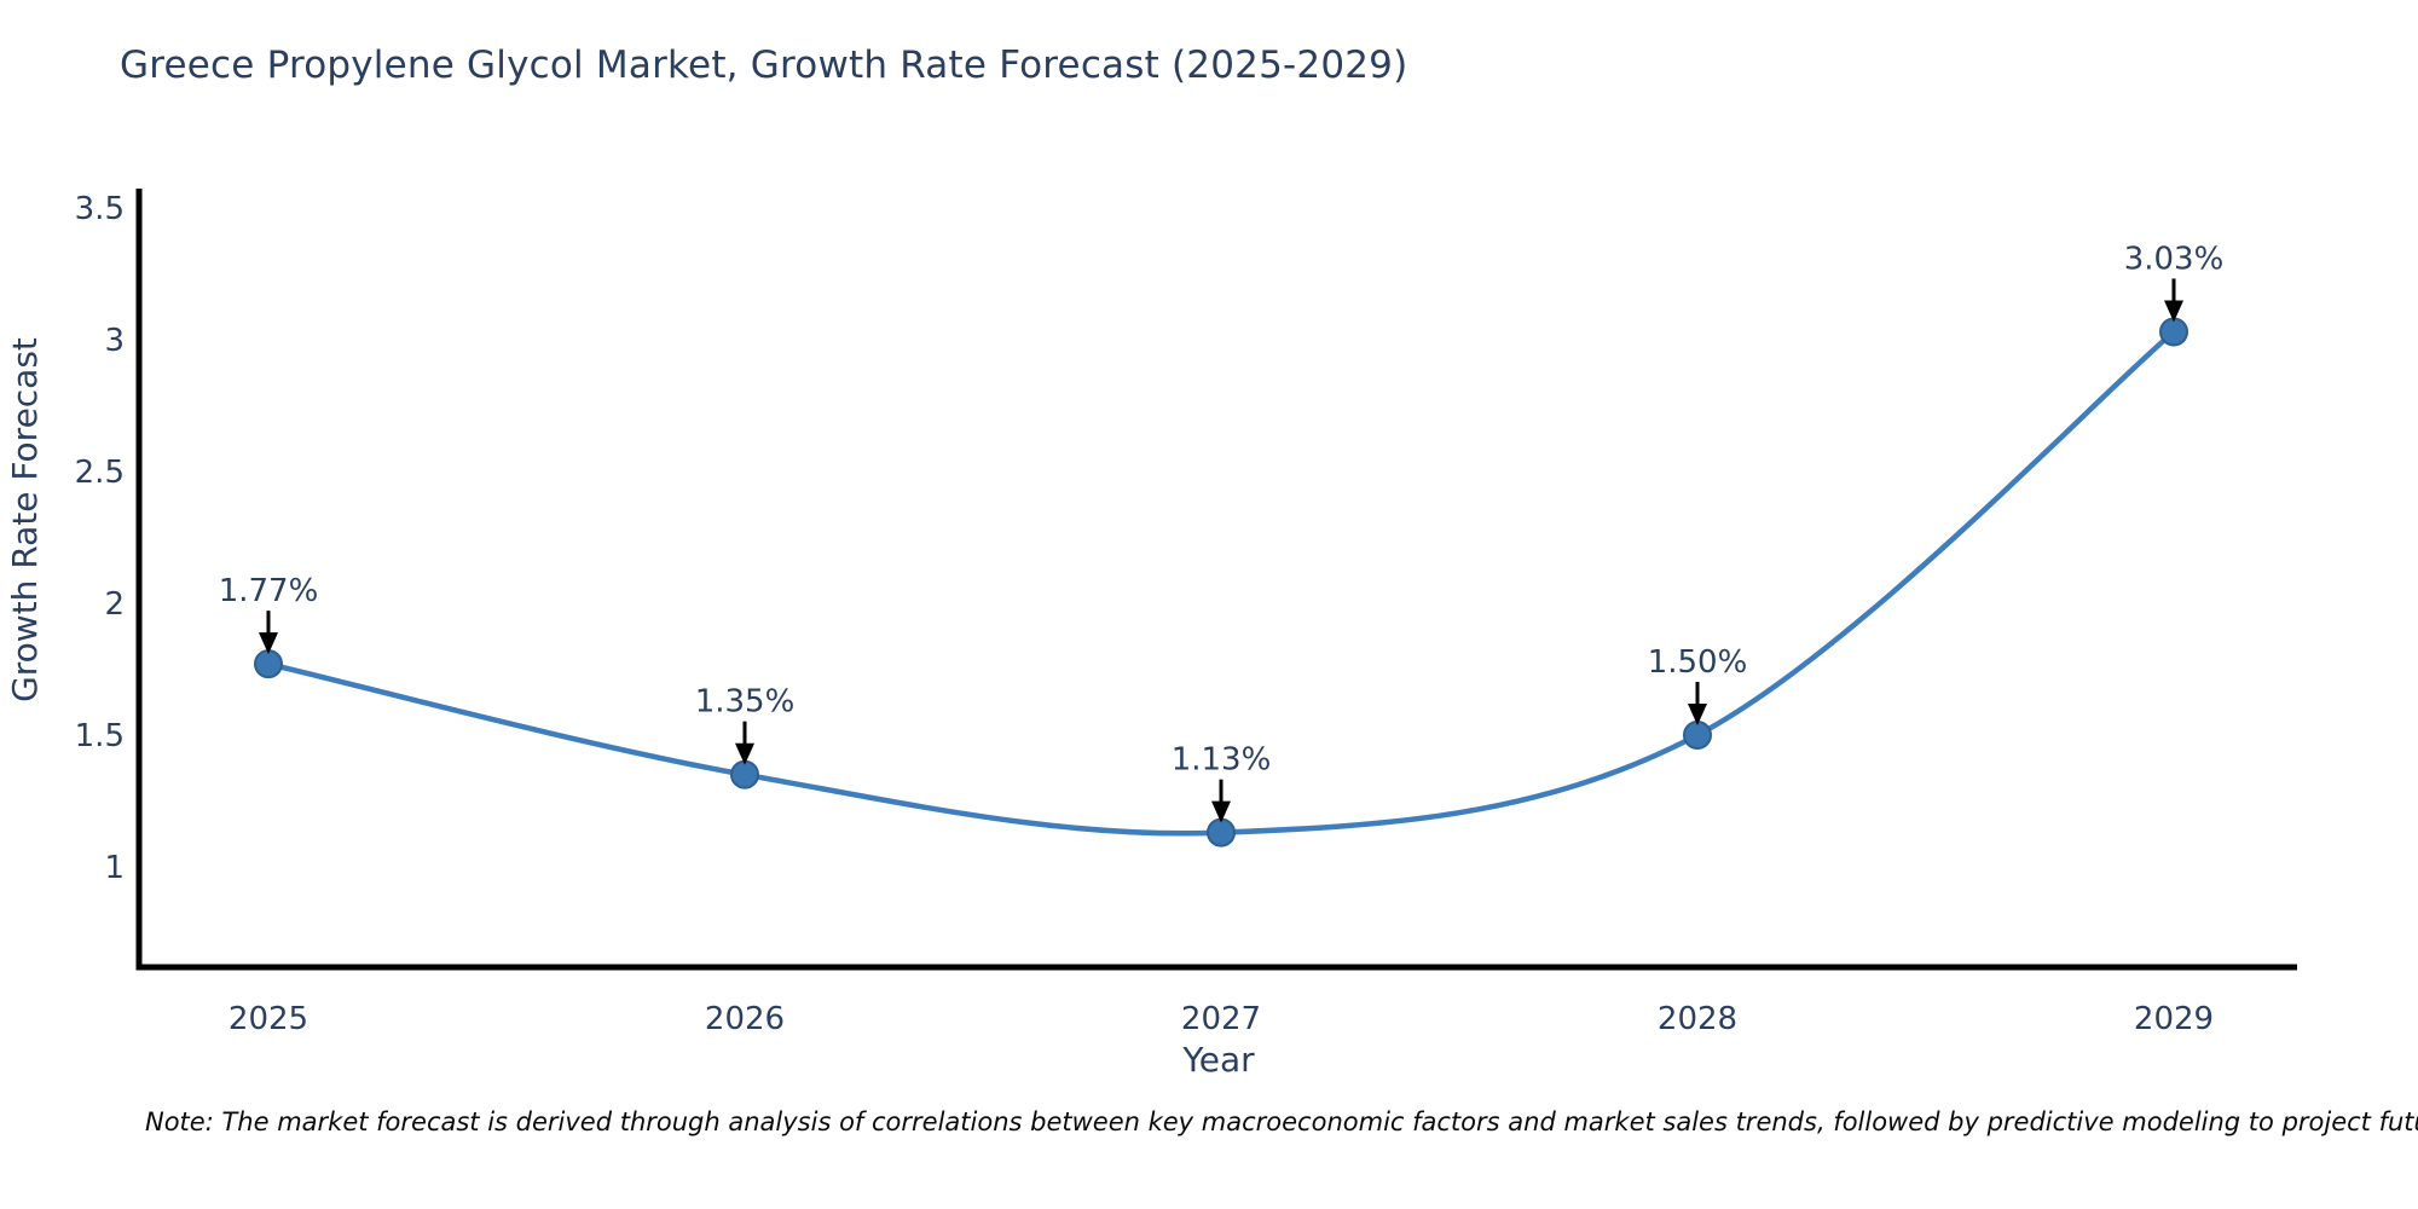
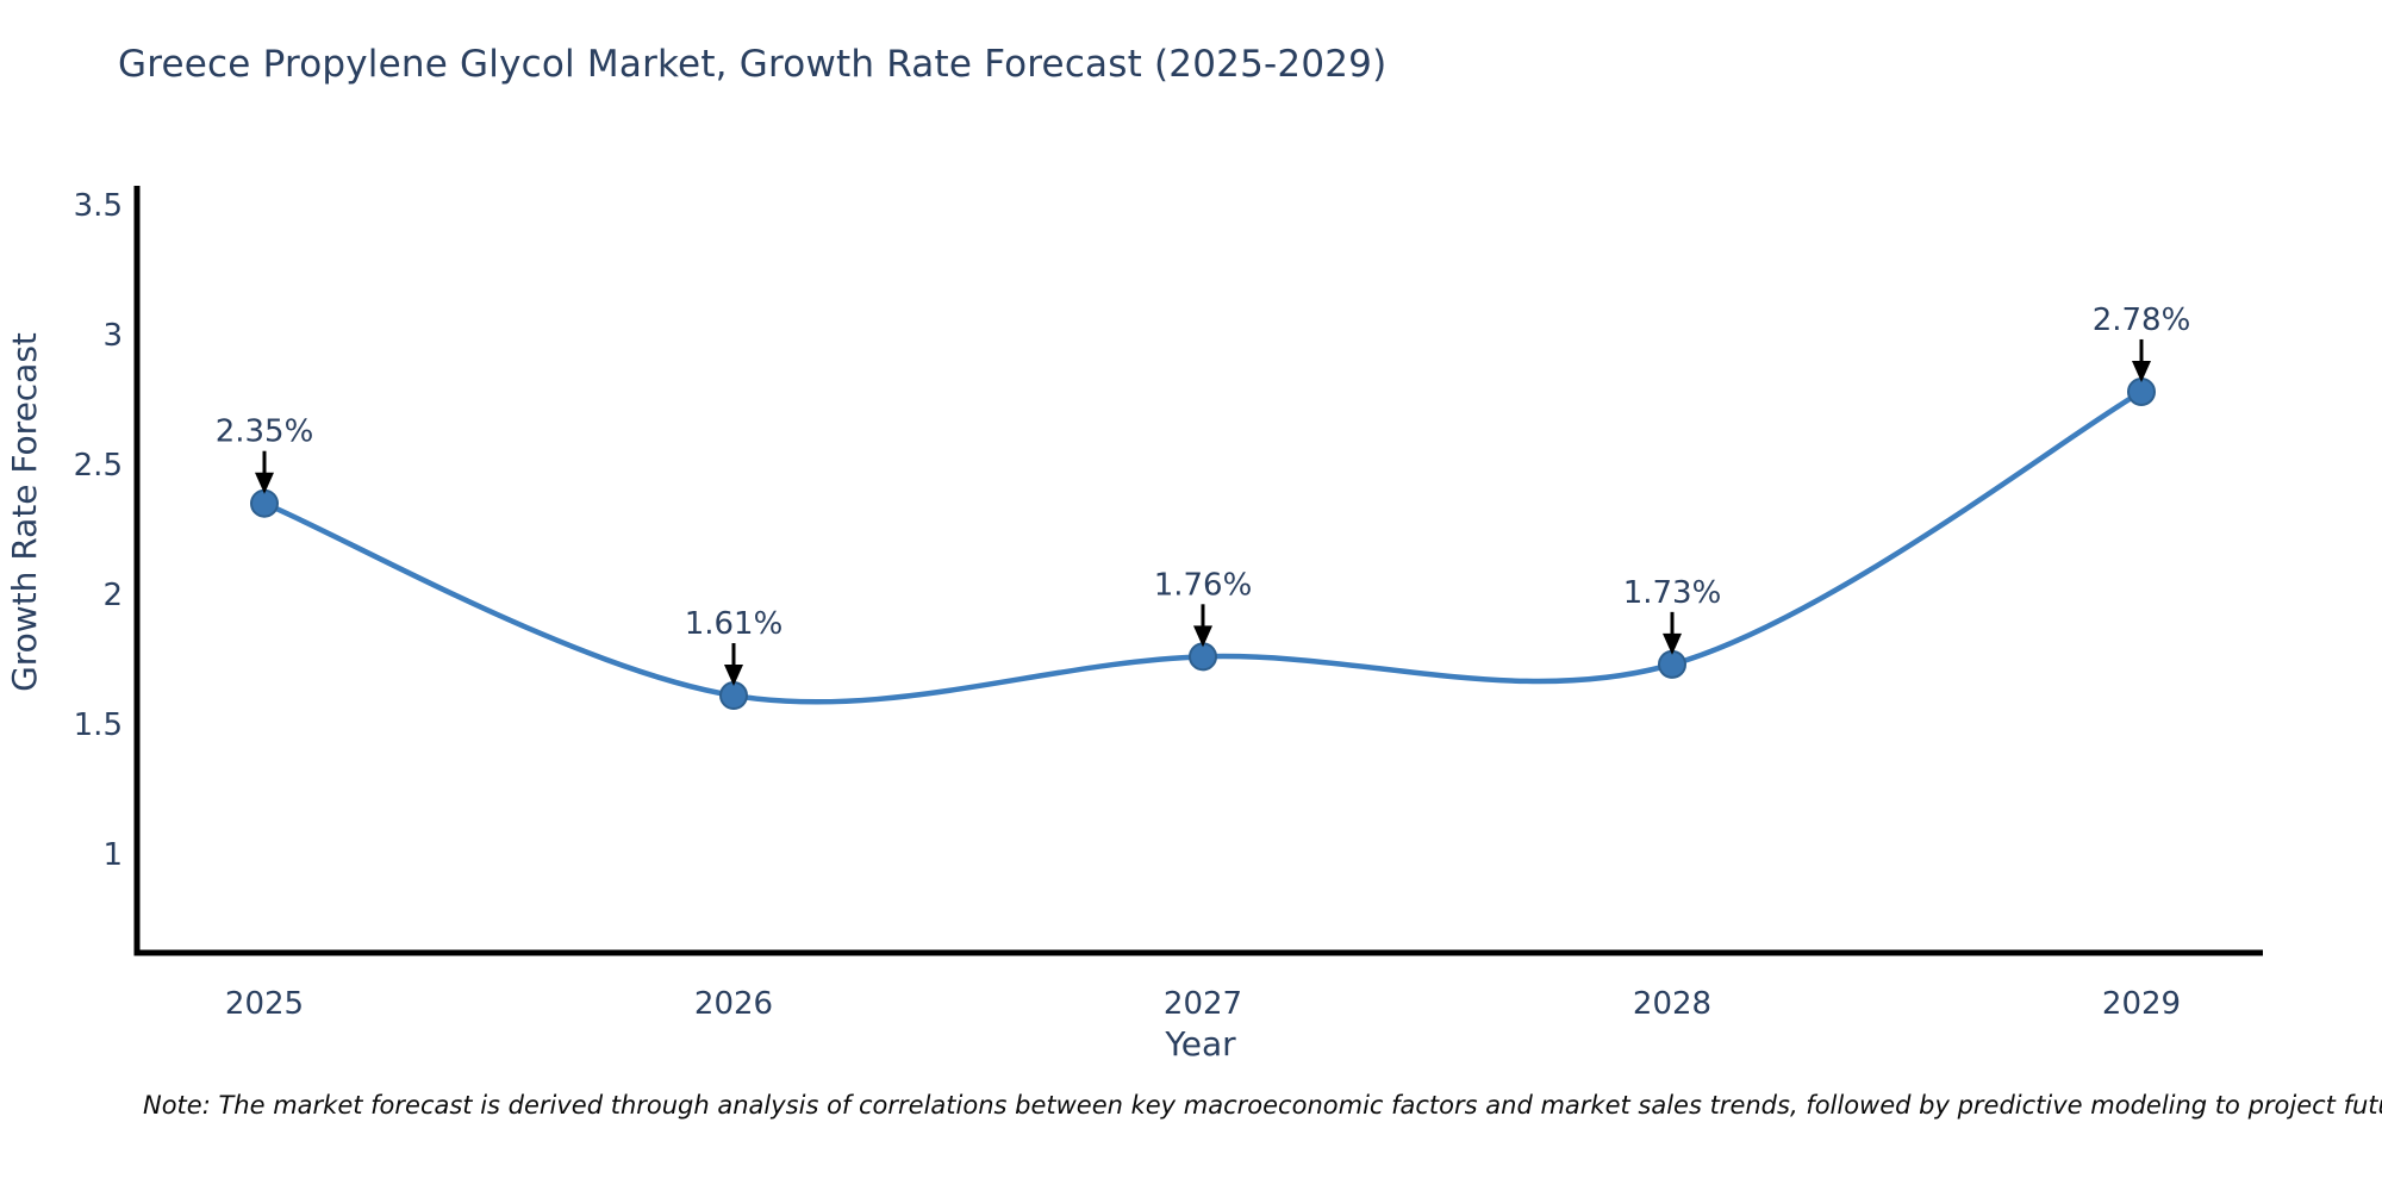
2025: 1.77% -> 2.35%
2026: 1.35% -> 1.61%
2027: 1.13% -> 1.76%
2028: 1.50% -> 1.73%
2029: 3.03% -> 2.78%
